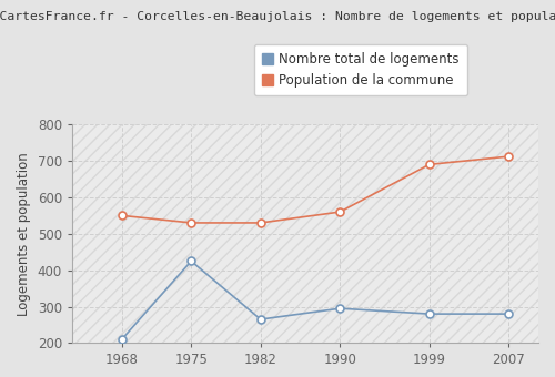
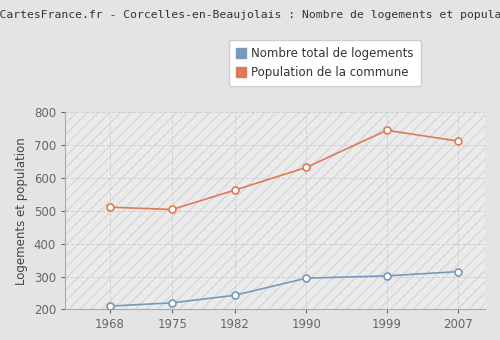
Population de la commune/1968: 550 -> 511
Nombre total de logements/1975: 425 -> 220
Population de la commune/1975: 530 -> 504
Nombre total de logements/1982: 265 -> 243
Population de la commune/1982: 530 -> 563
Population de la commune/1990: 560 -> 632
Nombre total de logements/1999: 280 -> 302
Population de la commune/1999: 690 -> 745
Nombre total de logements/2007: 280 -> 315
